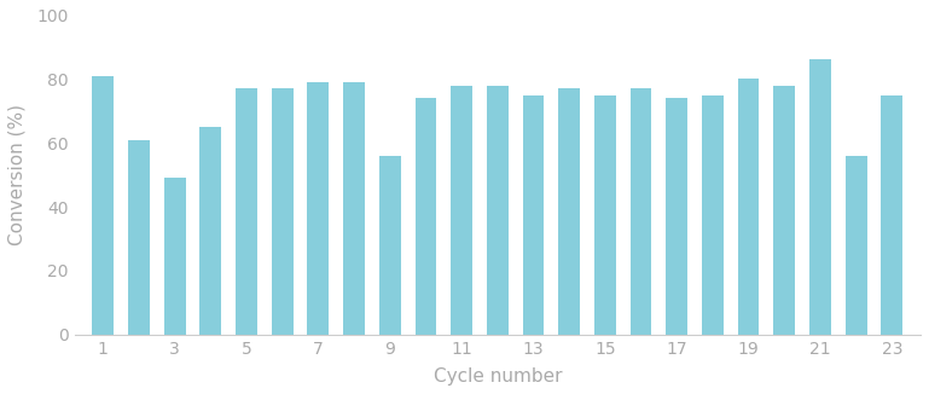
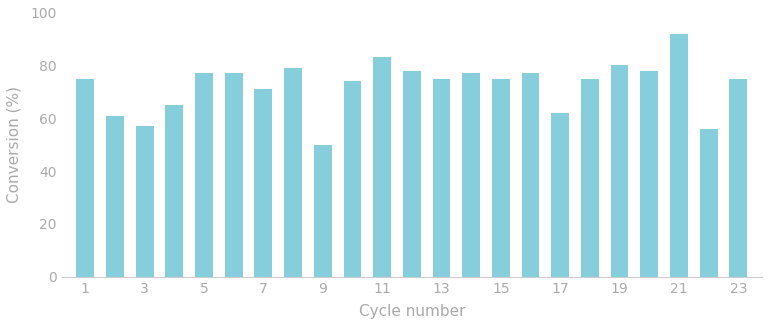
1: 81 -> 75
3: 49 -> 57
7: 79 -> 71
9: 56 -> 50
11: 78 -> 83
17: 74 -> 62
21: 86 -> 92
